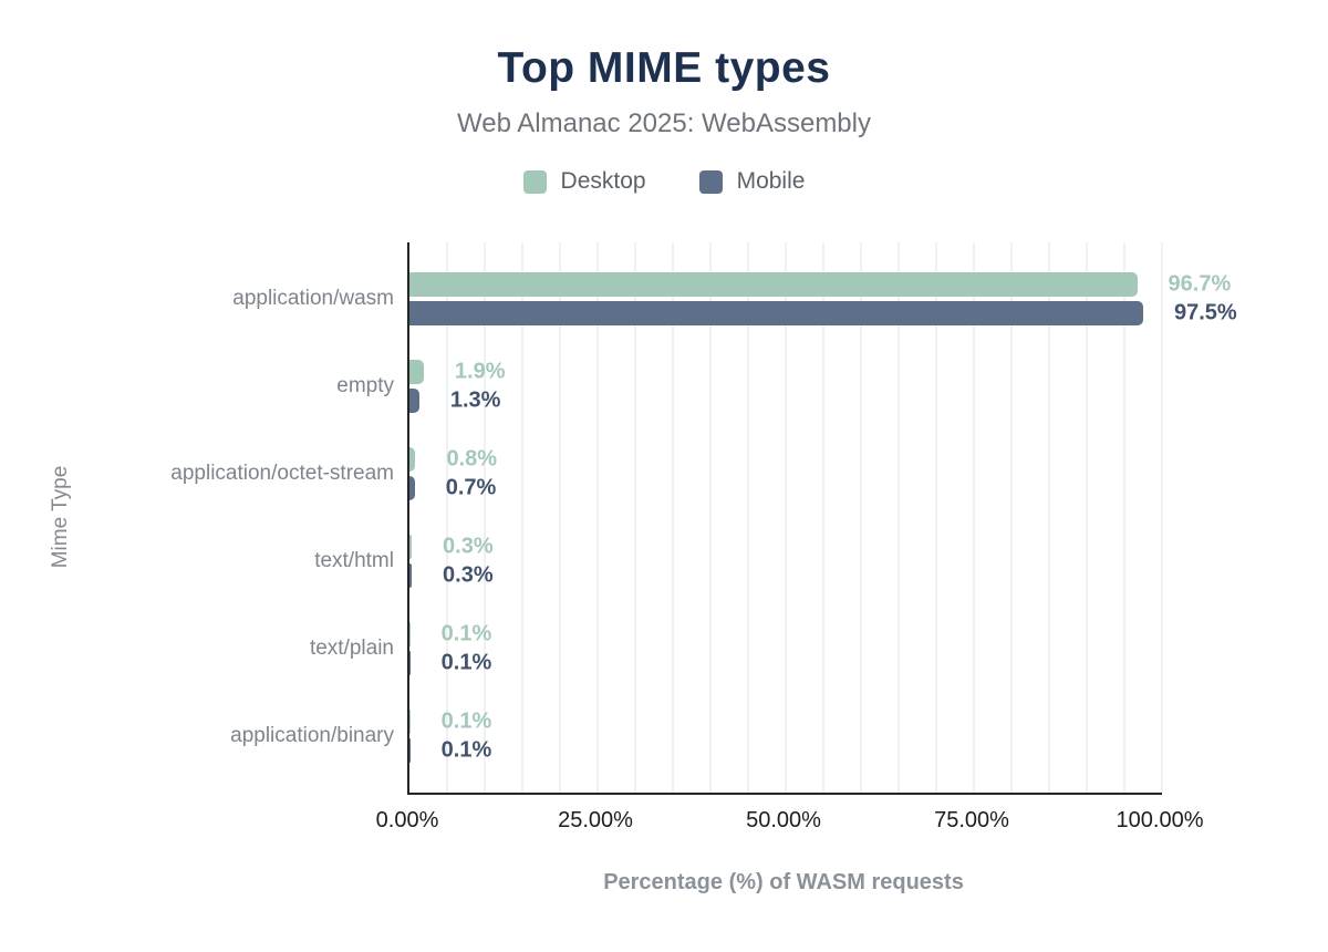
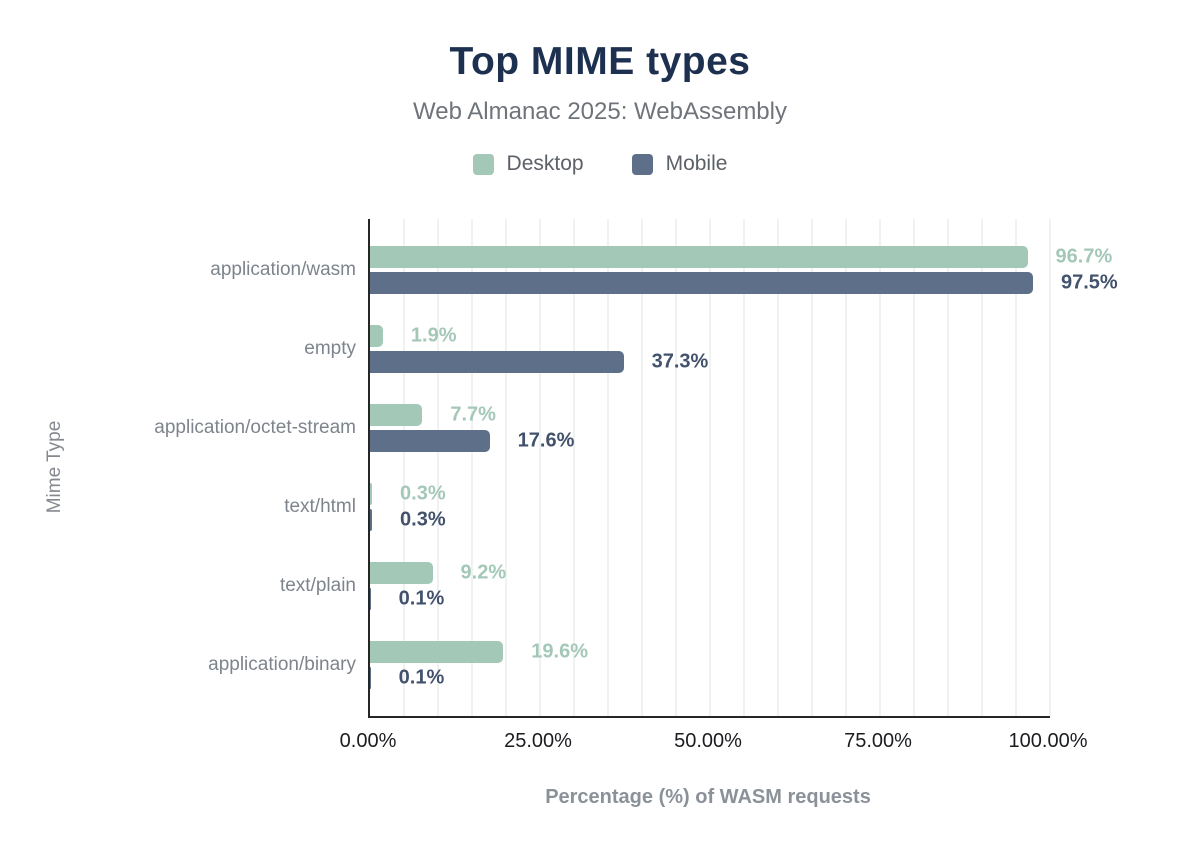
Mobile/empty: 1.3% -> 37.3%
Desktop/application/octet-stream: 0.8% -> 7.7%
Mobile/application/octet-stream: 0.7% -> 17.6%
Desktop/text/plain: 0.1% -> 9.2%
Desktop/application/binary: 0.1% -> 19.6%
